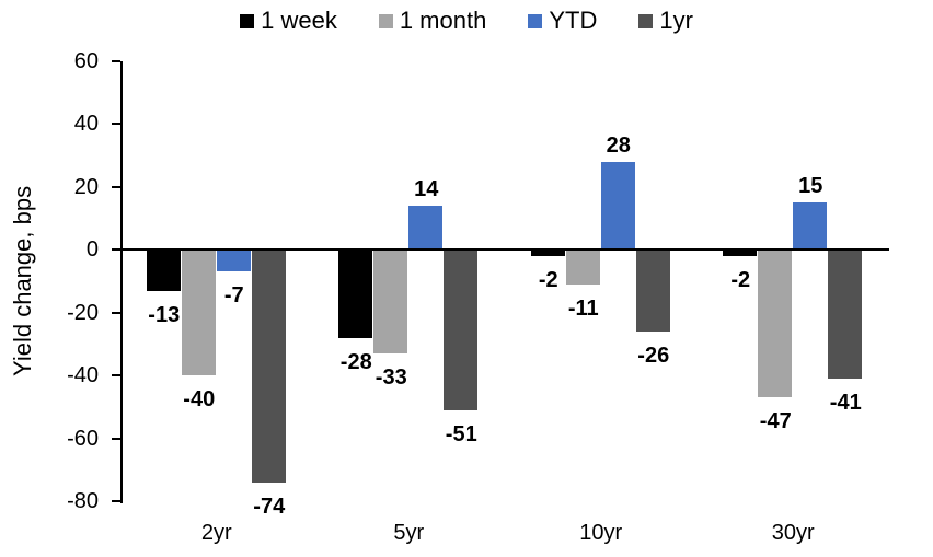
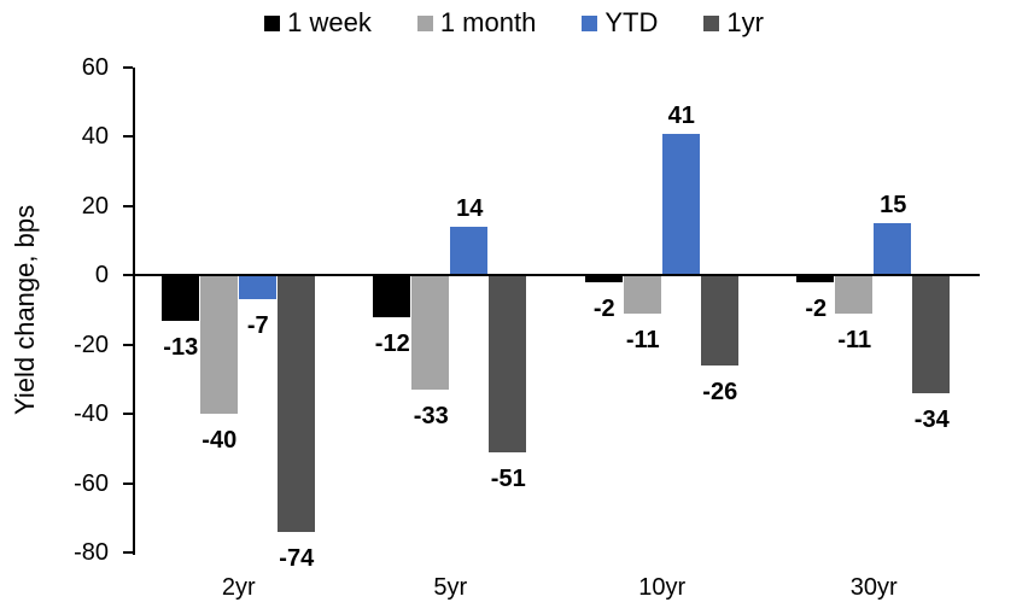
1 week/5yr: -28 -> -12
YTD/10yr: 28 -> 41
1 month/30yr: -47 -> -11
1yr/30yr: -41 -> -34
